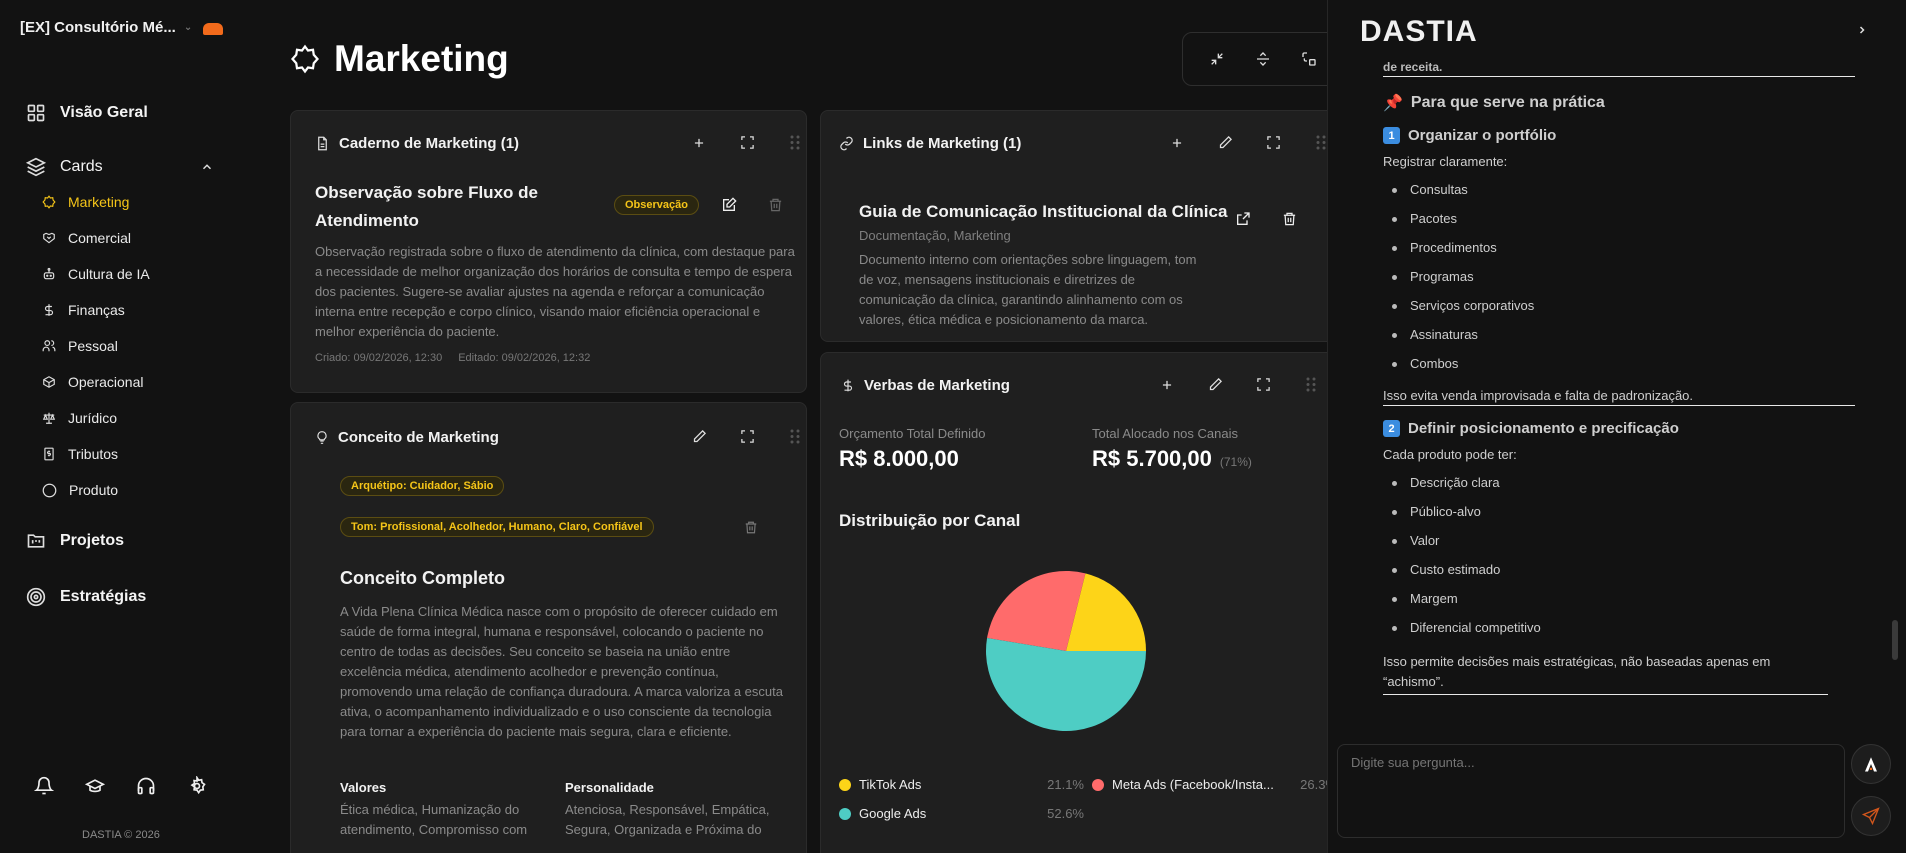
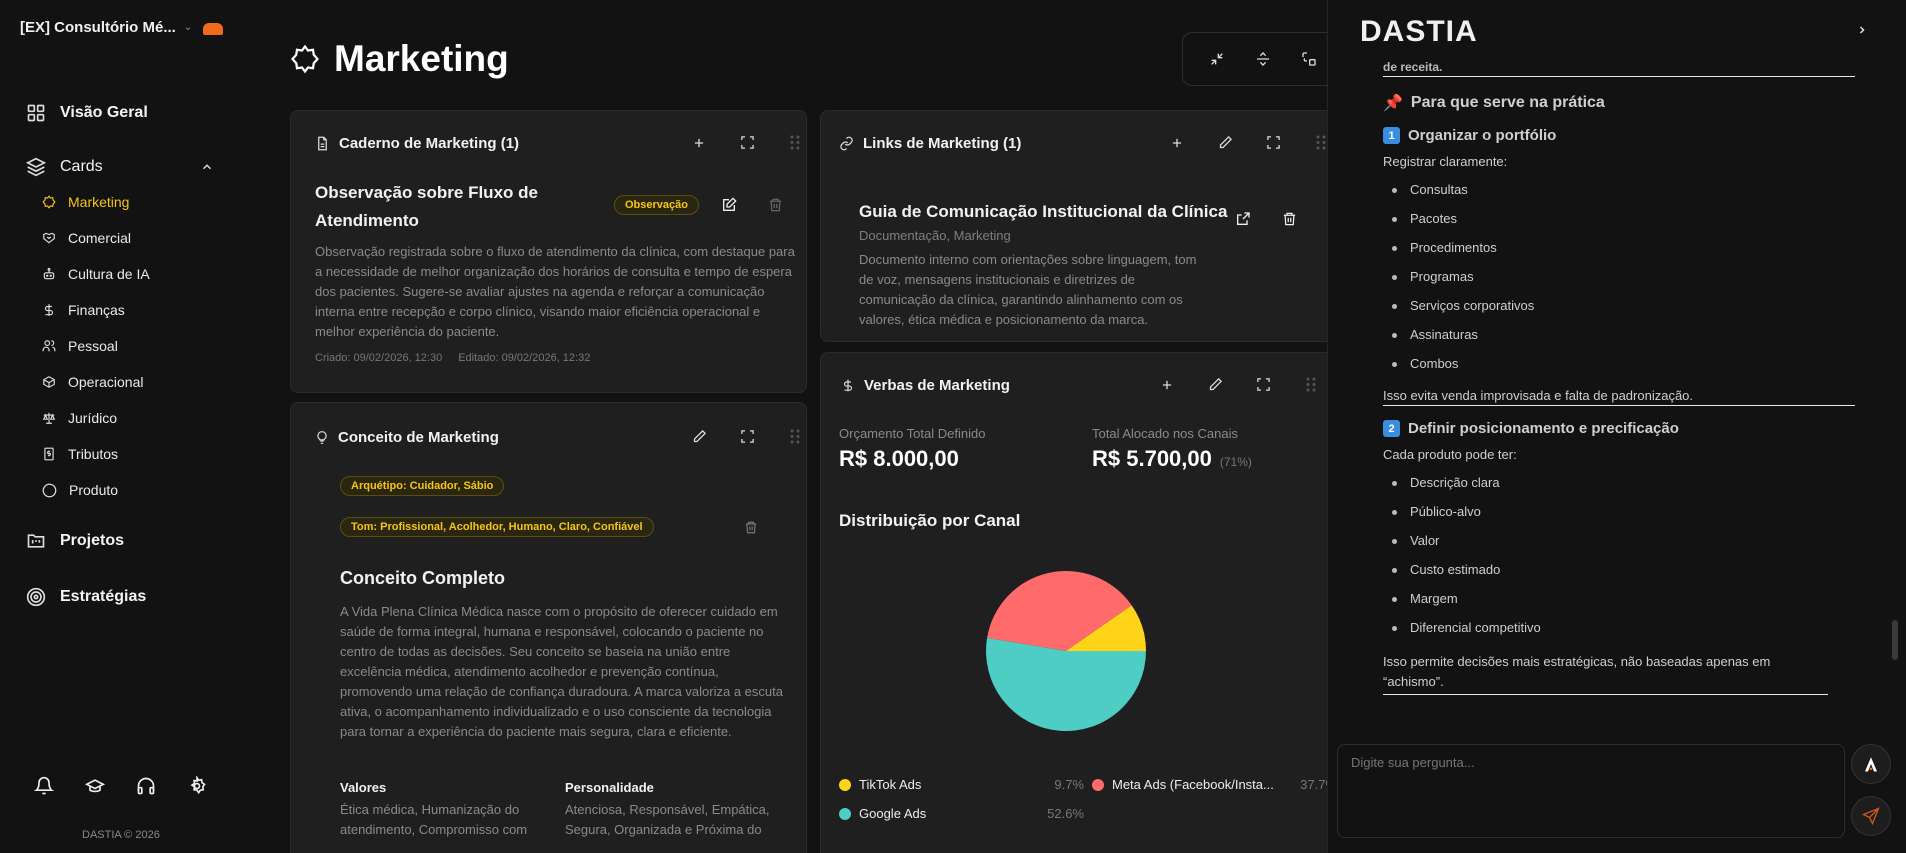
TikTok Ads: 21.1% -> 9.7%
Meta Ads (Facebook/Insta...: 26.3% -> 37.7%
